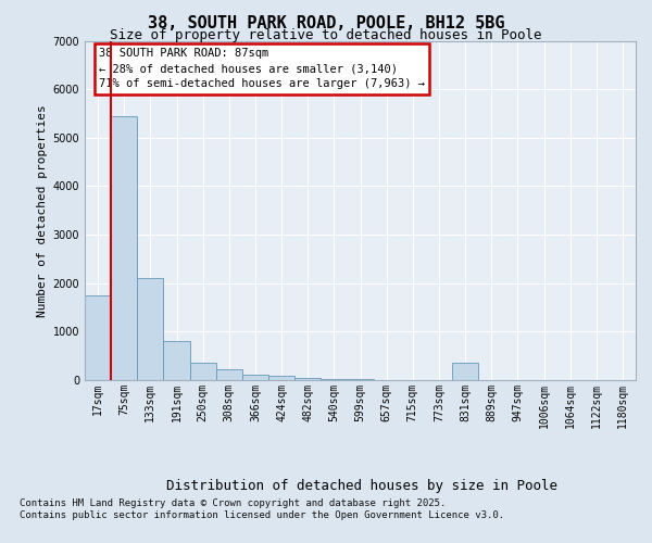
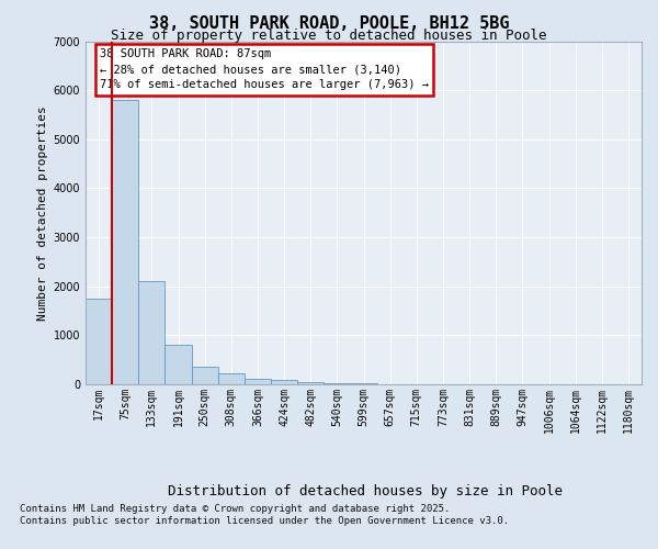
75sqm: 5450 -> 5800
831sqm: 350 -> 0
